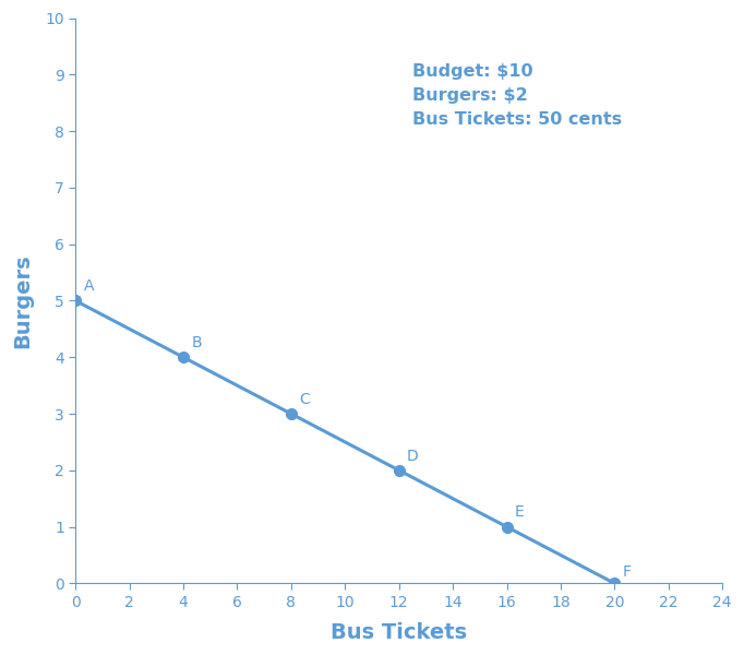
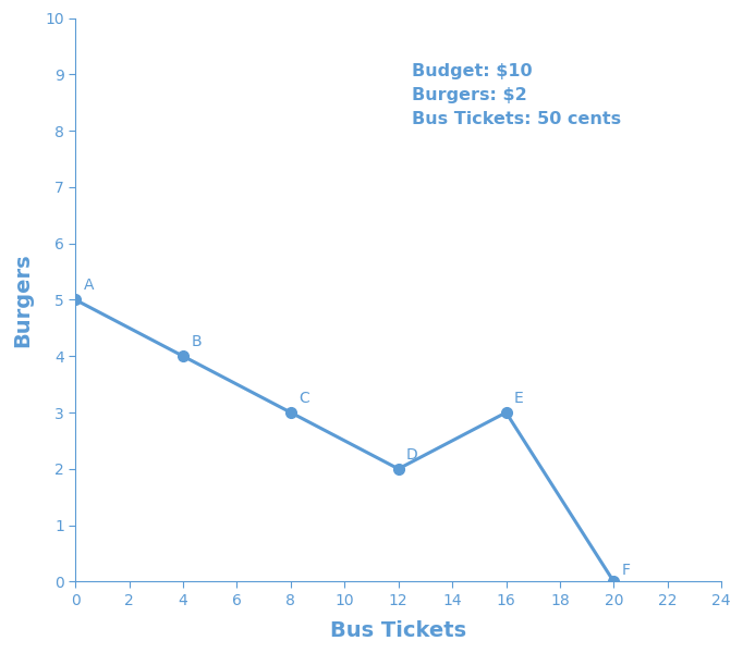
16: 1 -> 3
